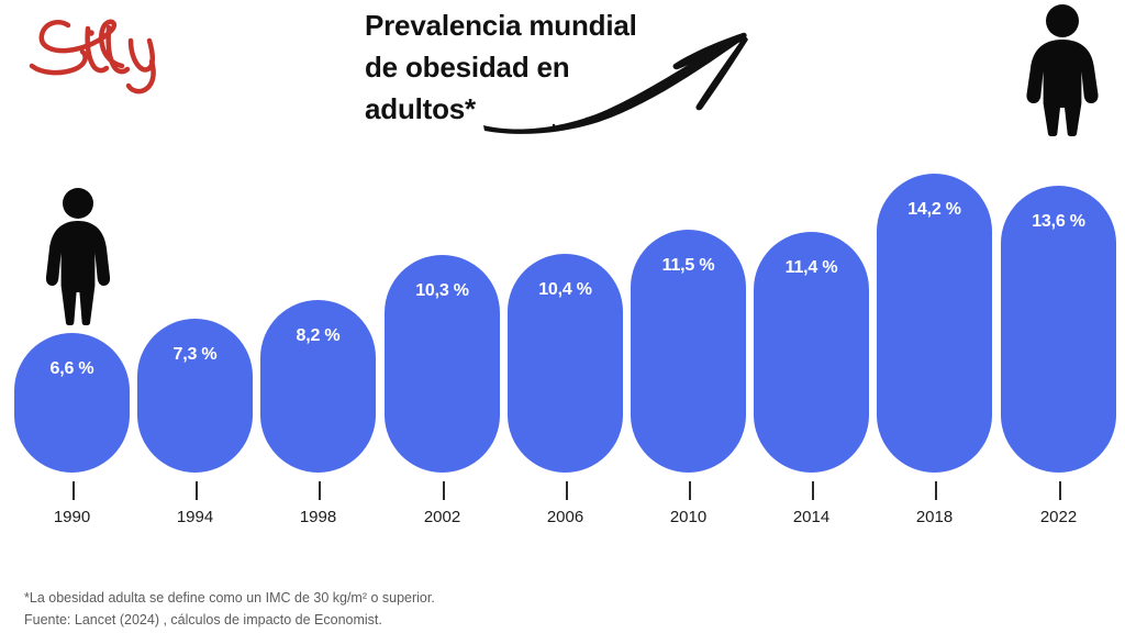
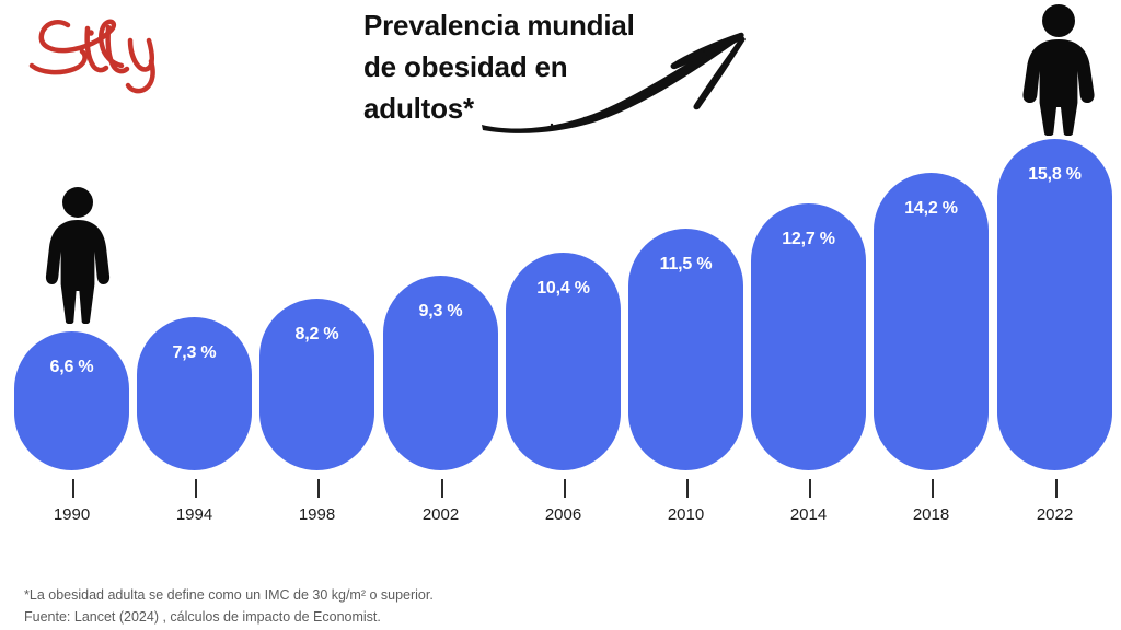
2002: 10,3 -> 9,3
2014: 11,4 -> 12,7
2022: 13,6 -> 15,8
